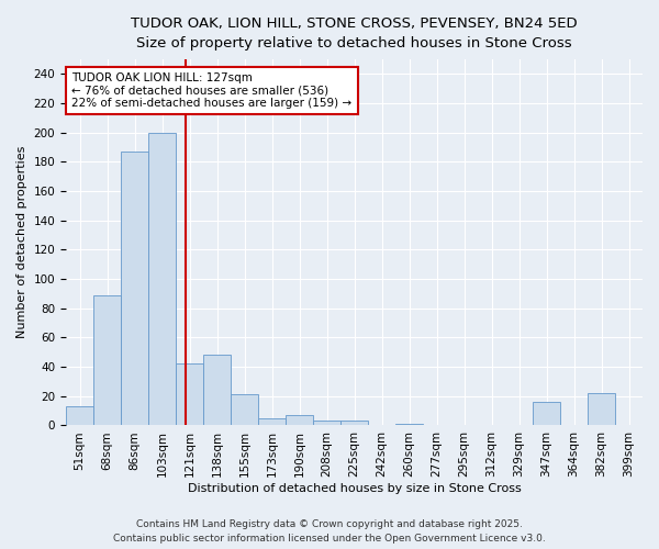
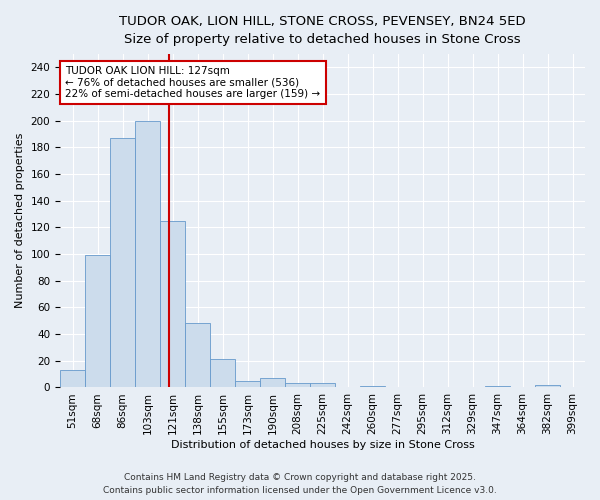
68sqm: 89 -> 99
121sqm: 42 -> 125
347sqm: 16 -> 1
382sqm: 22 -> 2
